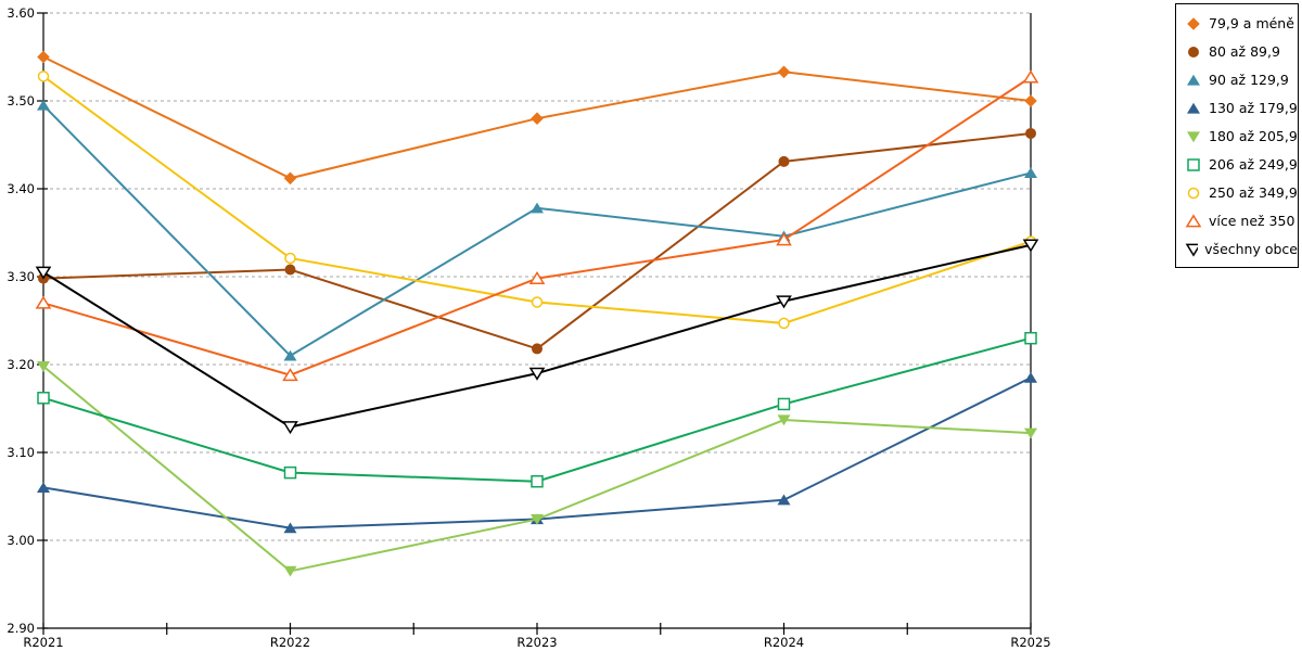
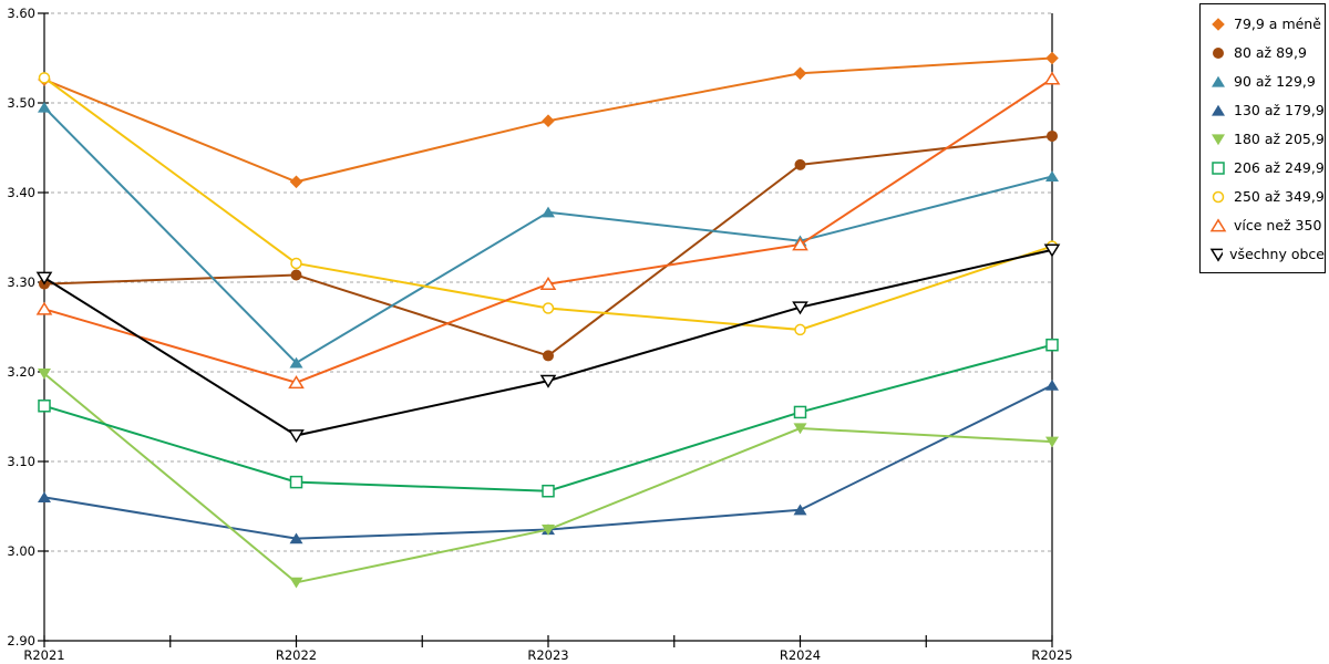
79,9 a méně/R2021: 3.55 -> 3.53
79,9 a méně/R2025: 3.50 -> 3.55
